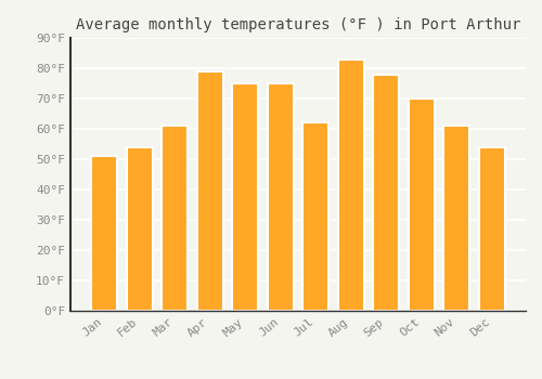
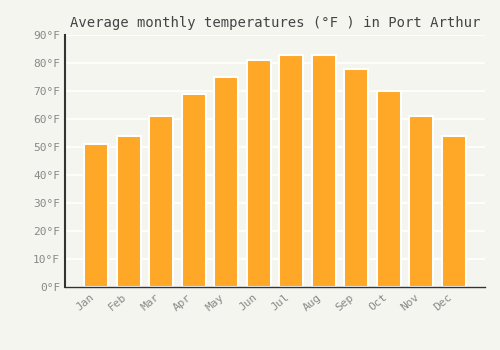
Apr: 79°F -> 69°F
Jun: 75°F -> 81°F
Jul: 62°F -> 83°F
